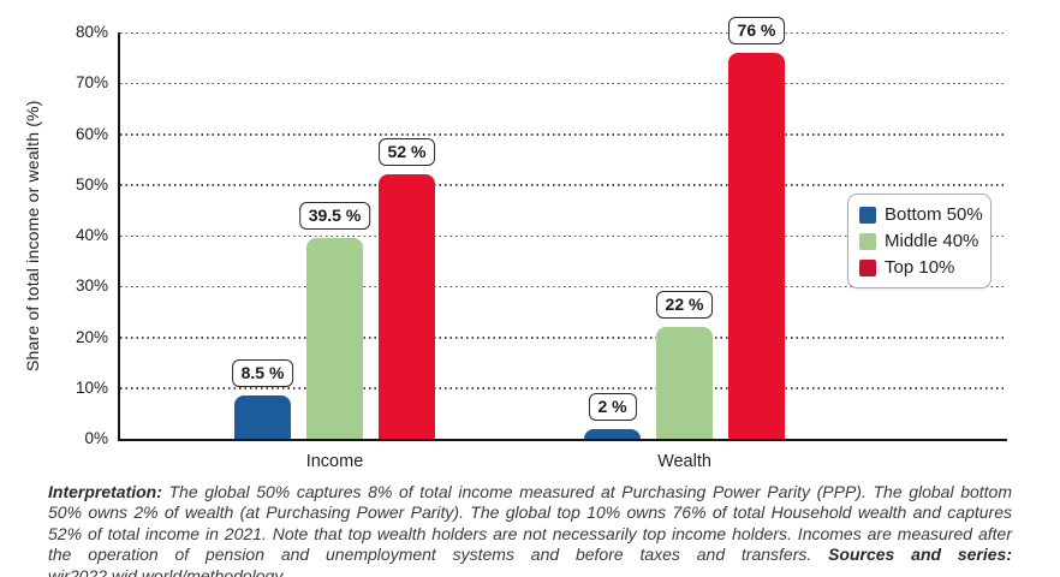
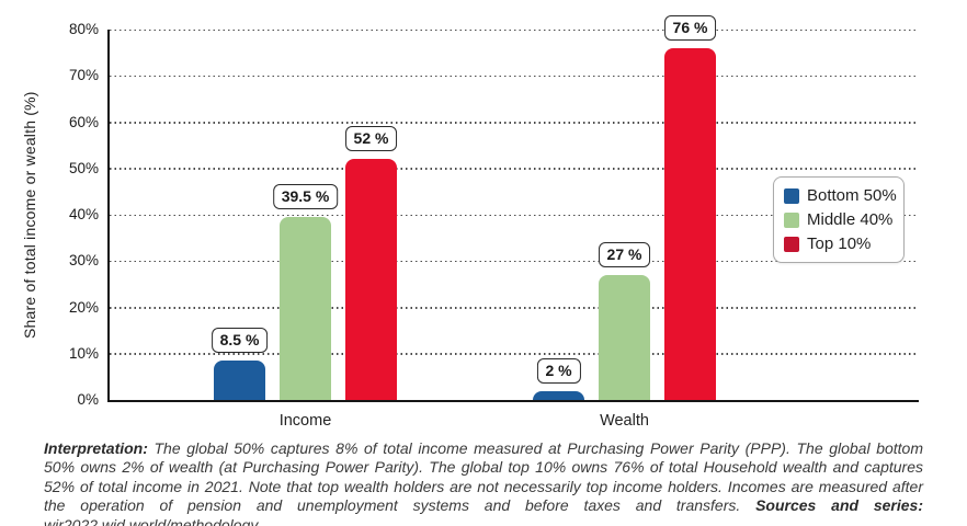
Middle 40%/Wealth: 22 -> 27
